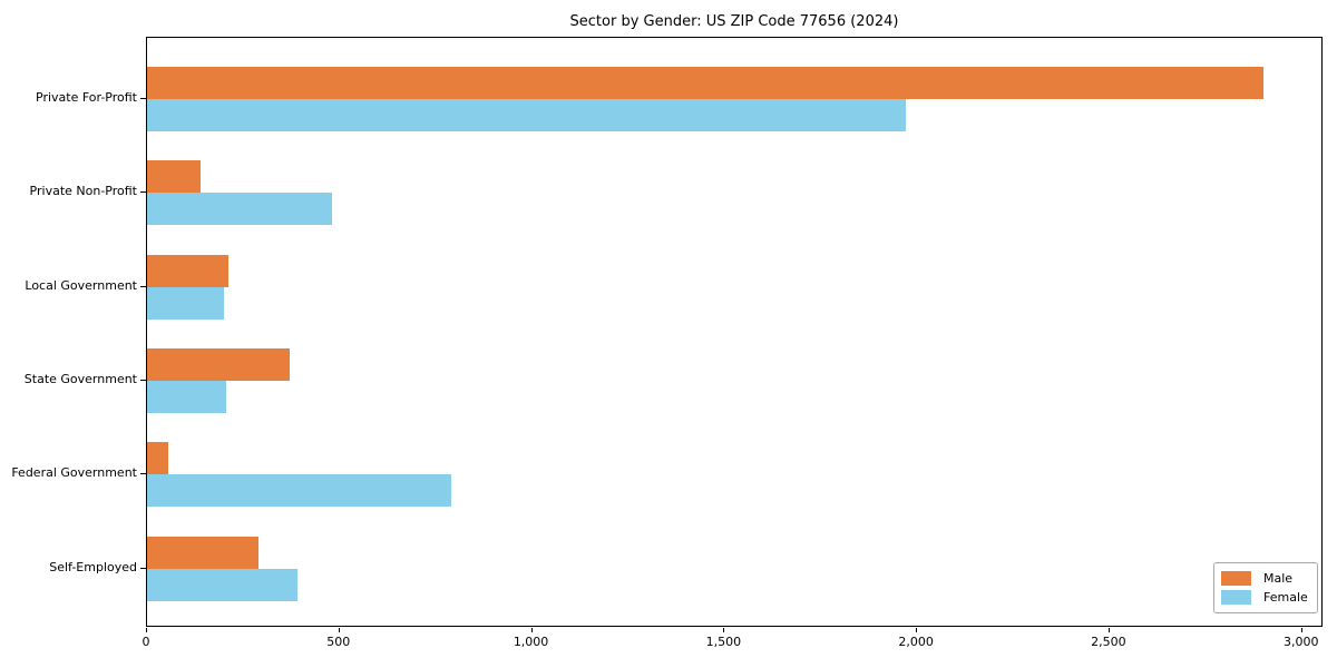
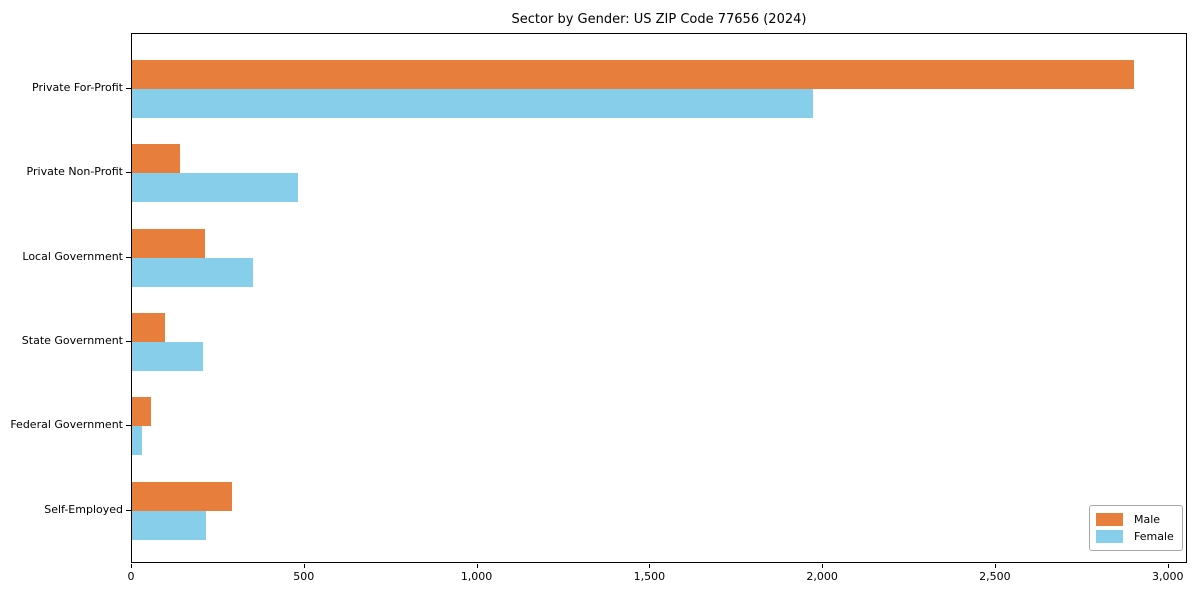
Female/Local Government: 200 -> 350
Male/State Government: 370 -> 100
Female/Federal Government: 790 -> 30
Female/Self-Employed: 390 -> 220
